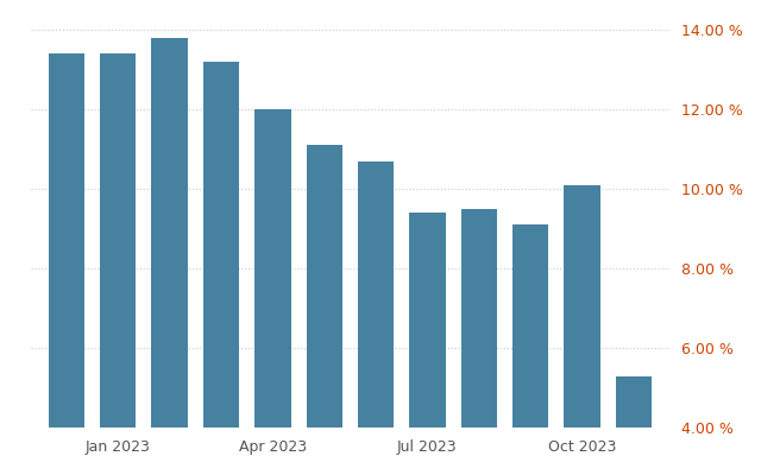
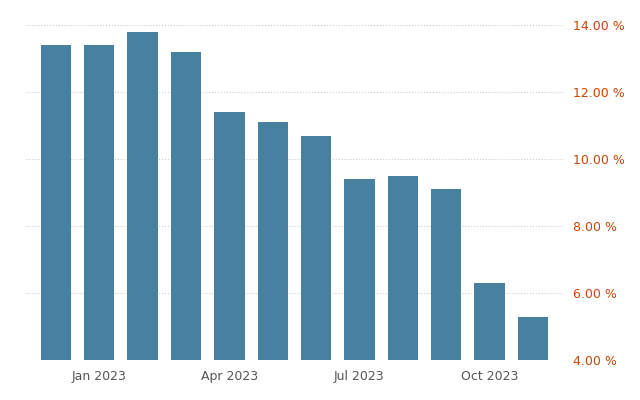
Apr 2023: 12.0 % -> 11.4 %
Oct 2023: 10.1 % -> 6.3 %
